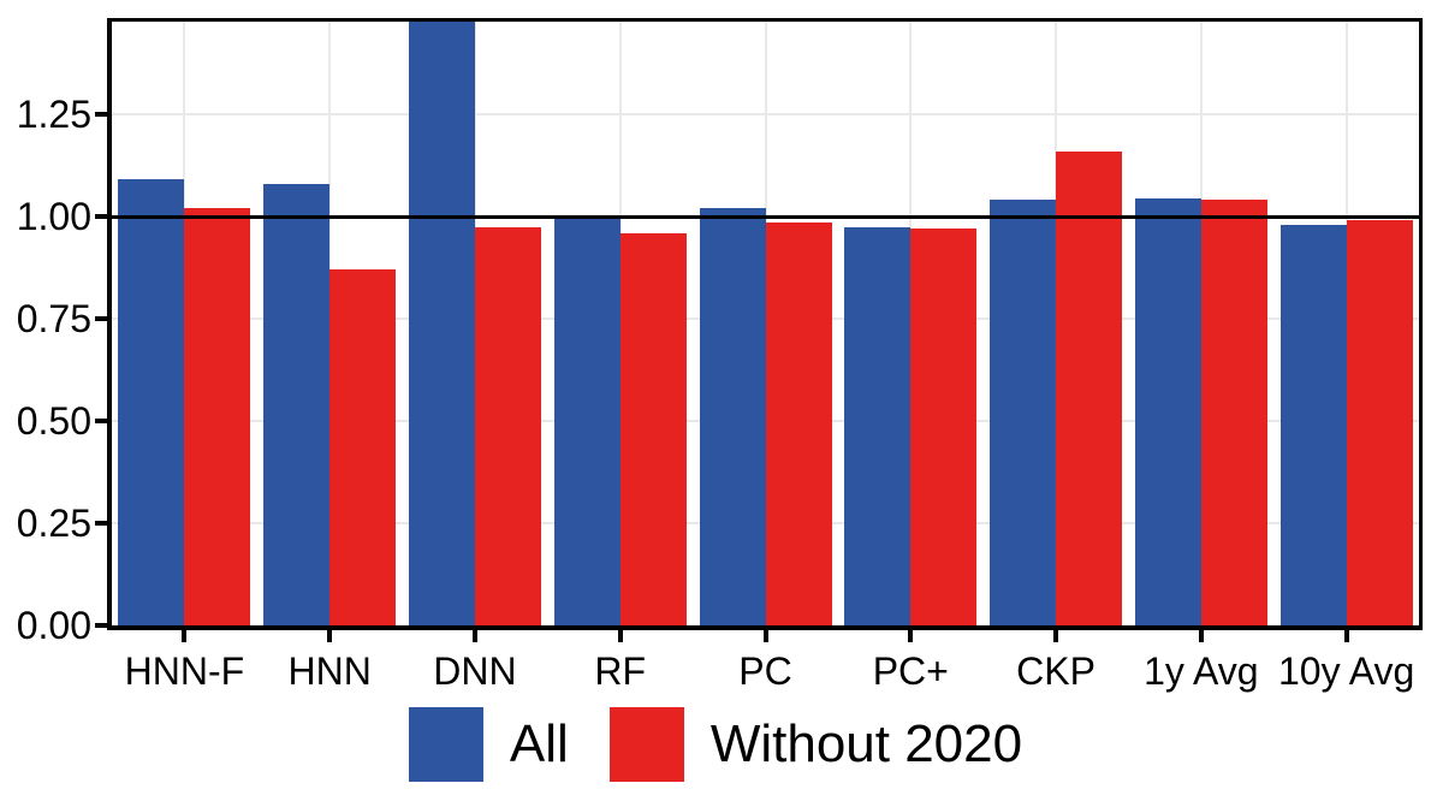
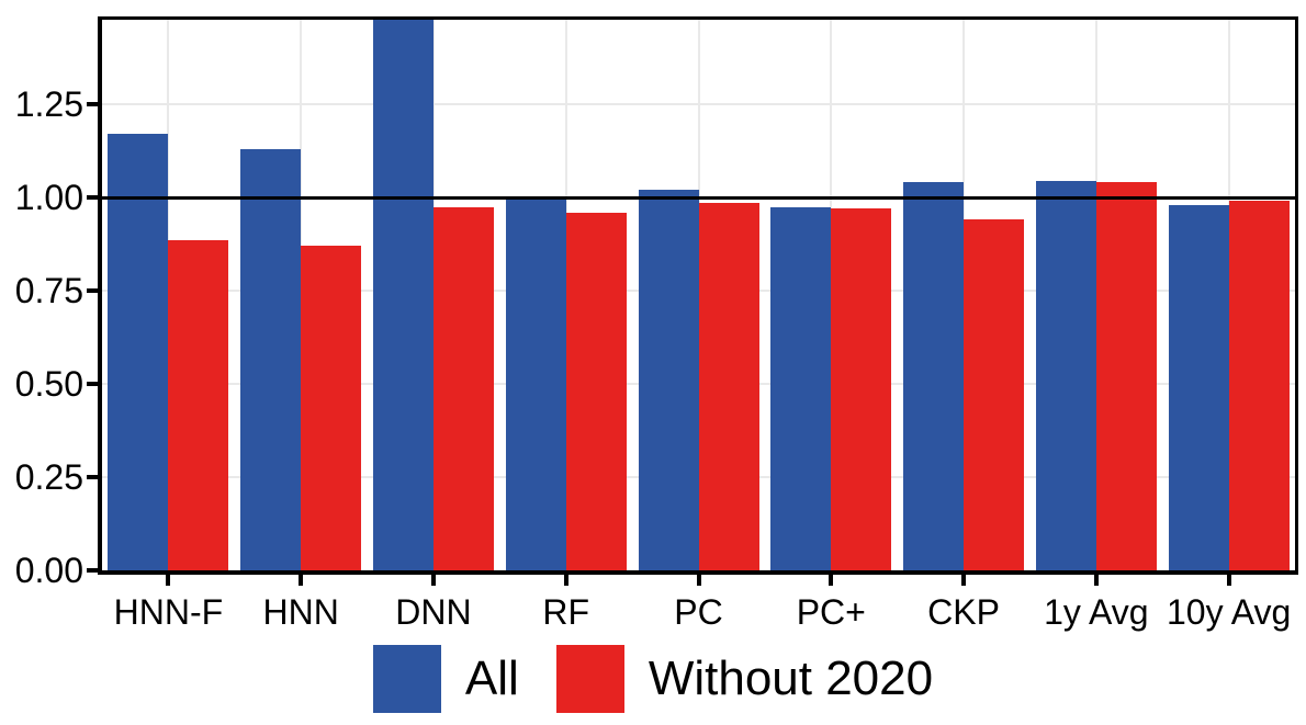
All/HNN-F: 1.09 -> 1.17
Without 2020/HNN-F: 1.02 -> 0.89
All/HNN: 1.08 -> 1.13
Without 2020/CKP: 1.16 -> 0.94
